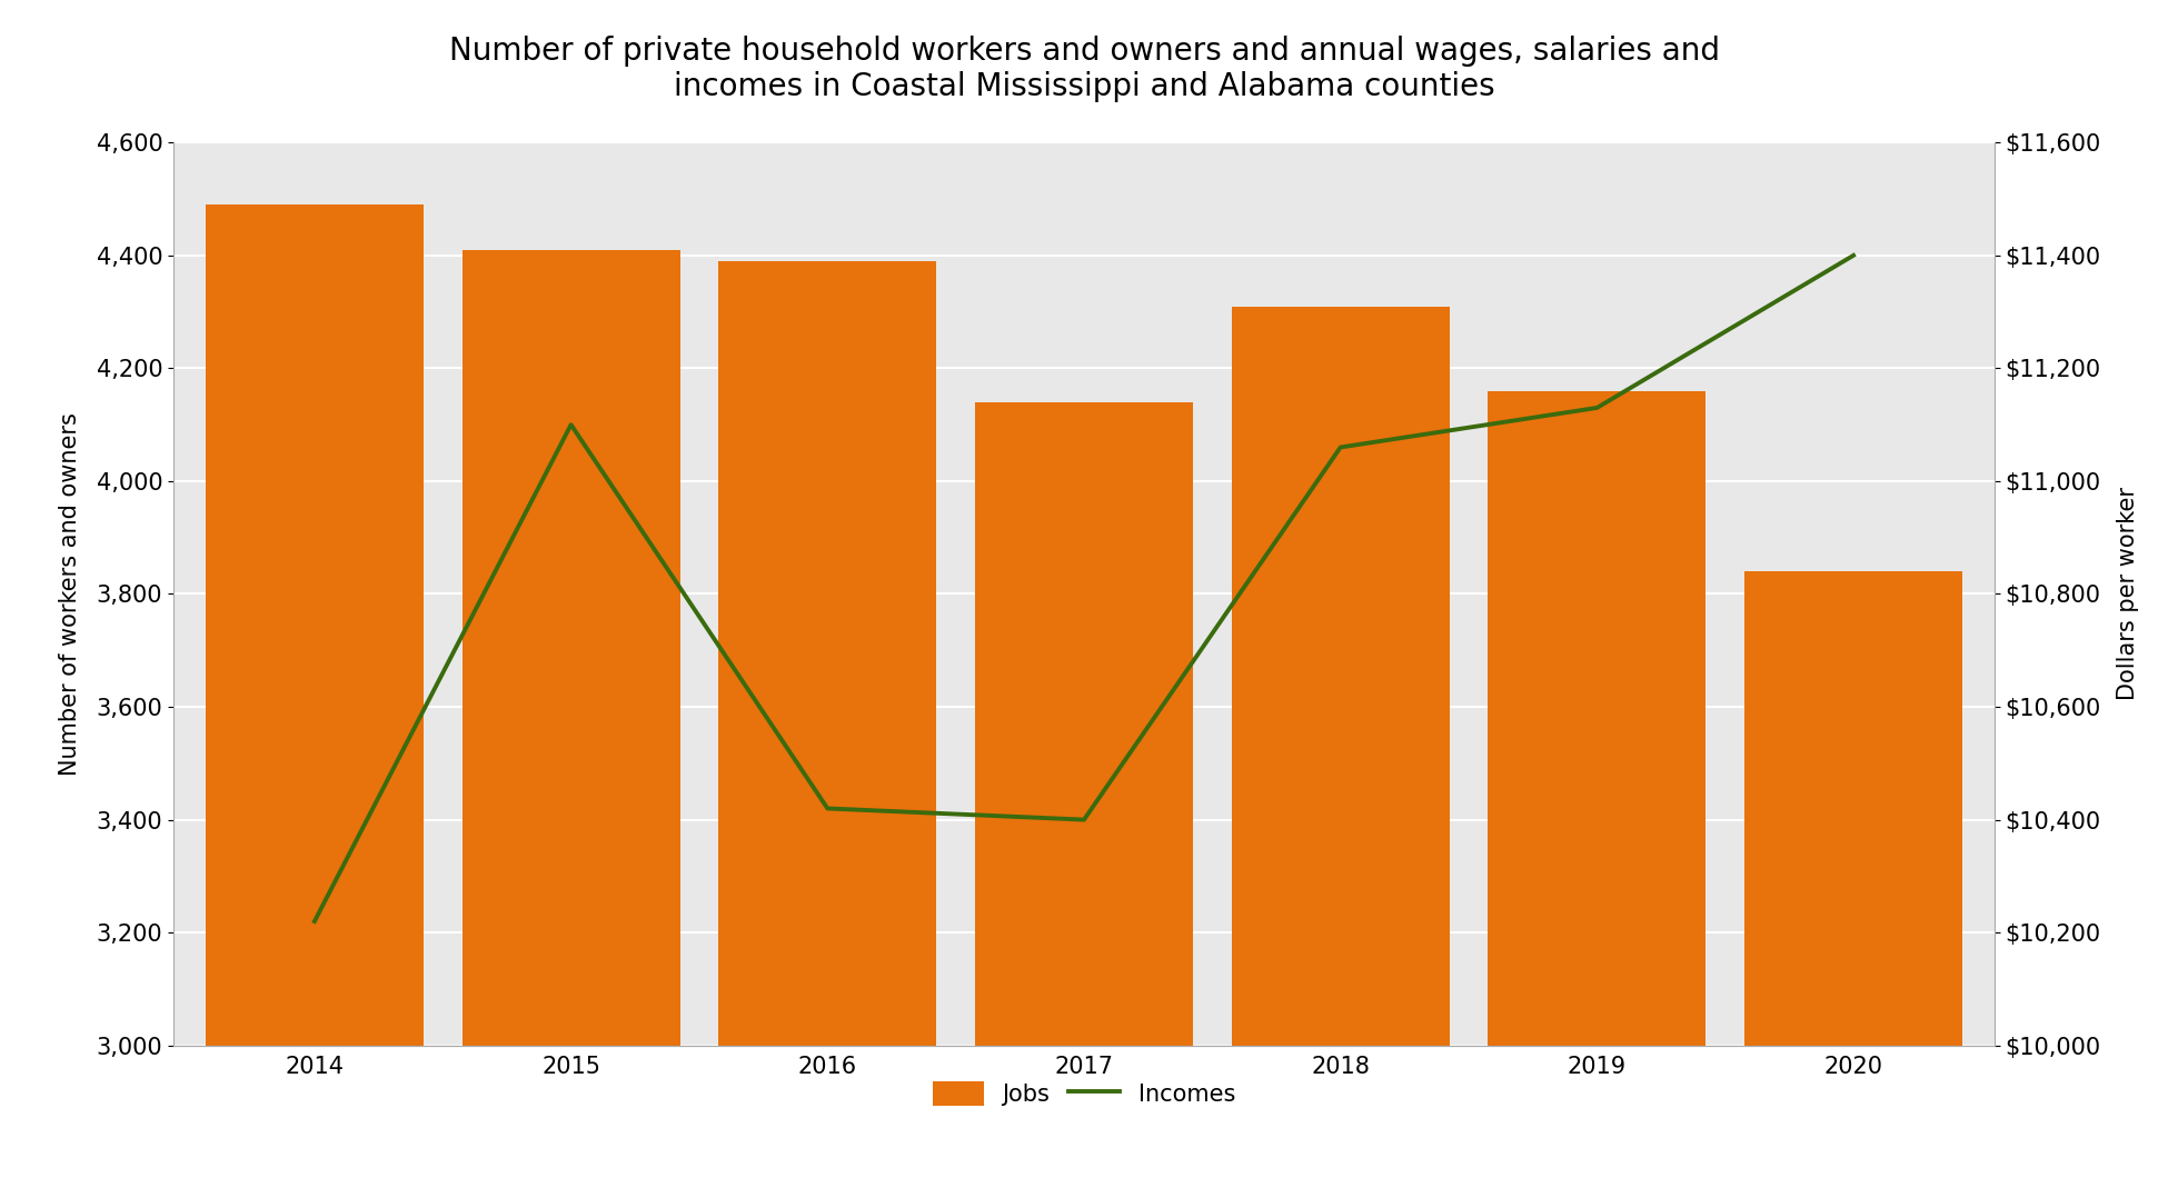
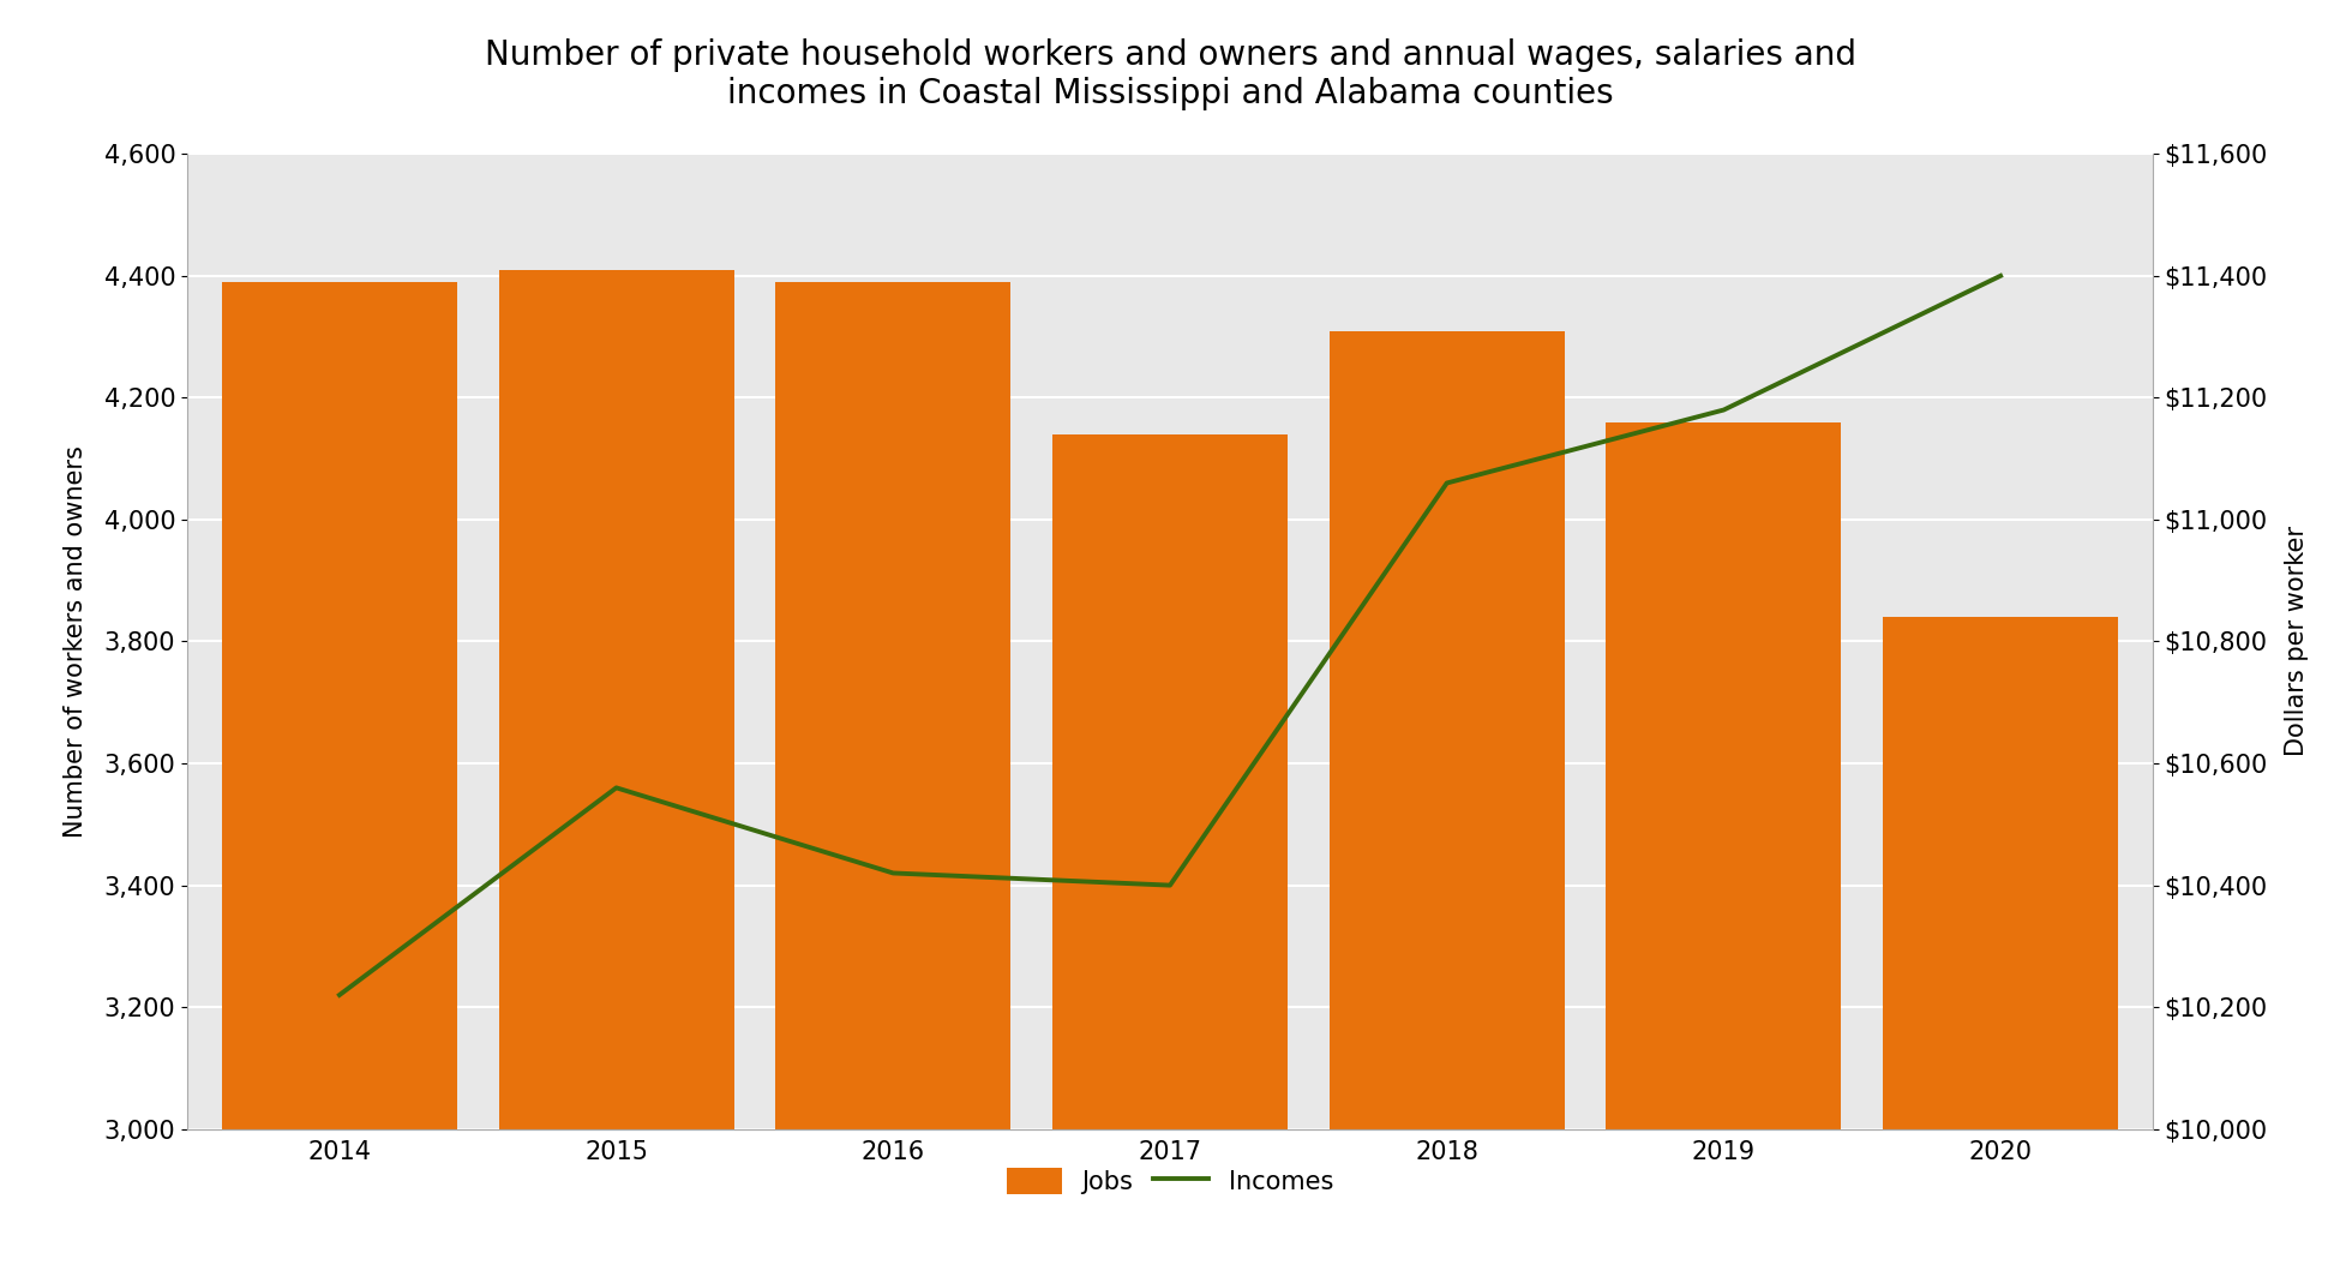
Jobs/2014: 4,490 -> 4,390
Incomes/2015: $11,100 -> $10,560
Incomes/2019: $11,130 -> $11,180
